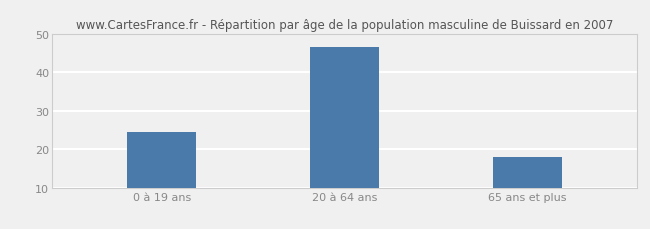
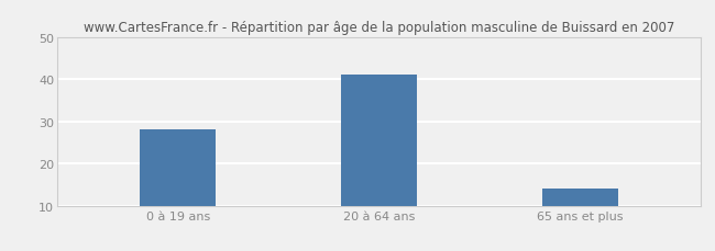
0 à 19 ans: 24.5 -> 28.0
20 à 64 ans: 46.5 -> 41.0
65 ans et plus: 18.0 -> 14.0
